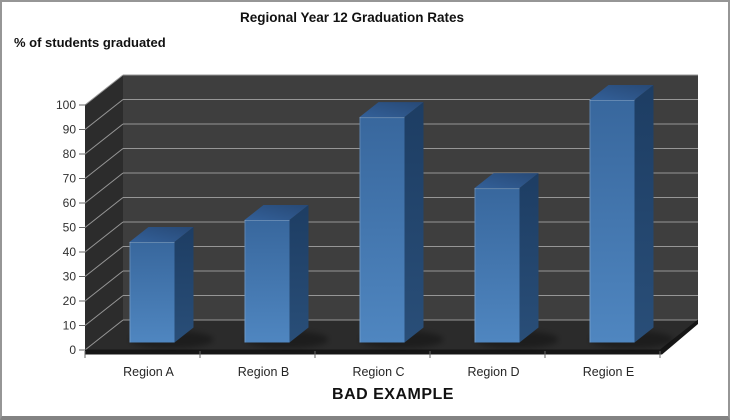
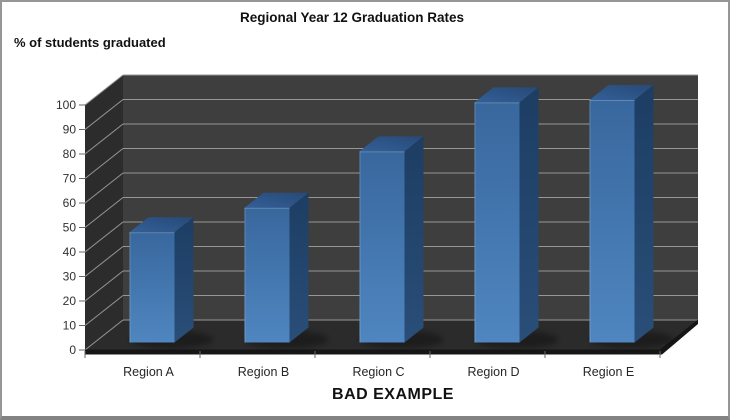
Region A: 41 -> 45
Region B: 50 -> 55
Region C: 92 -> 78
Region D: 63 -> 98
